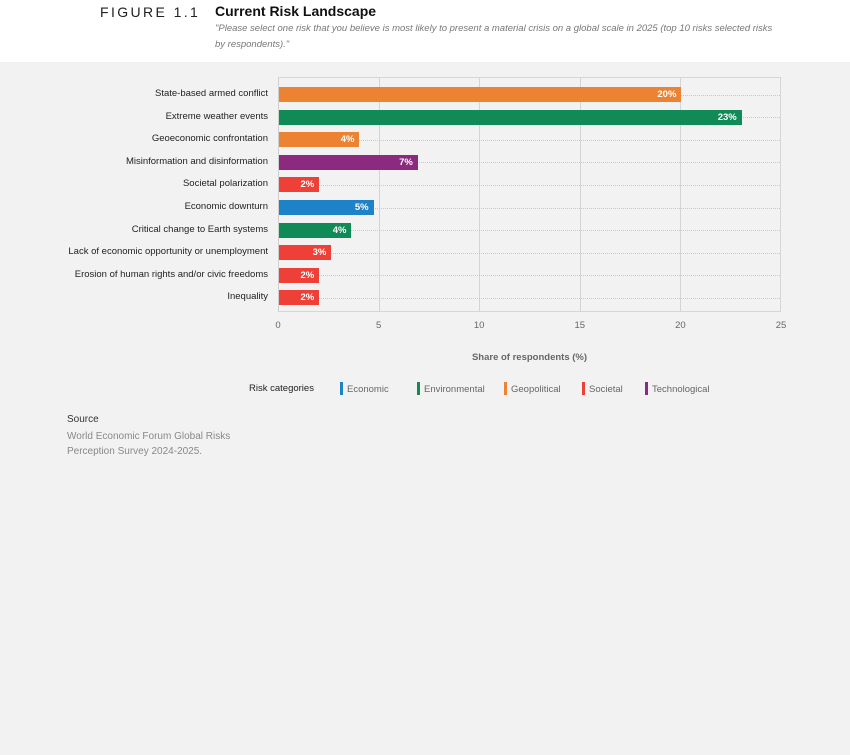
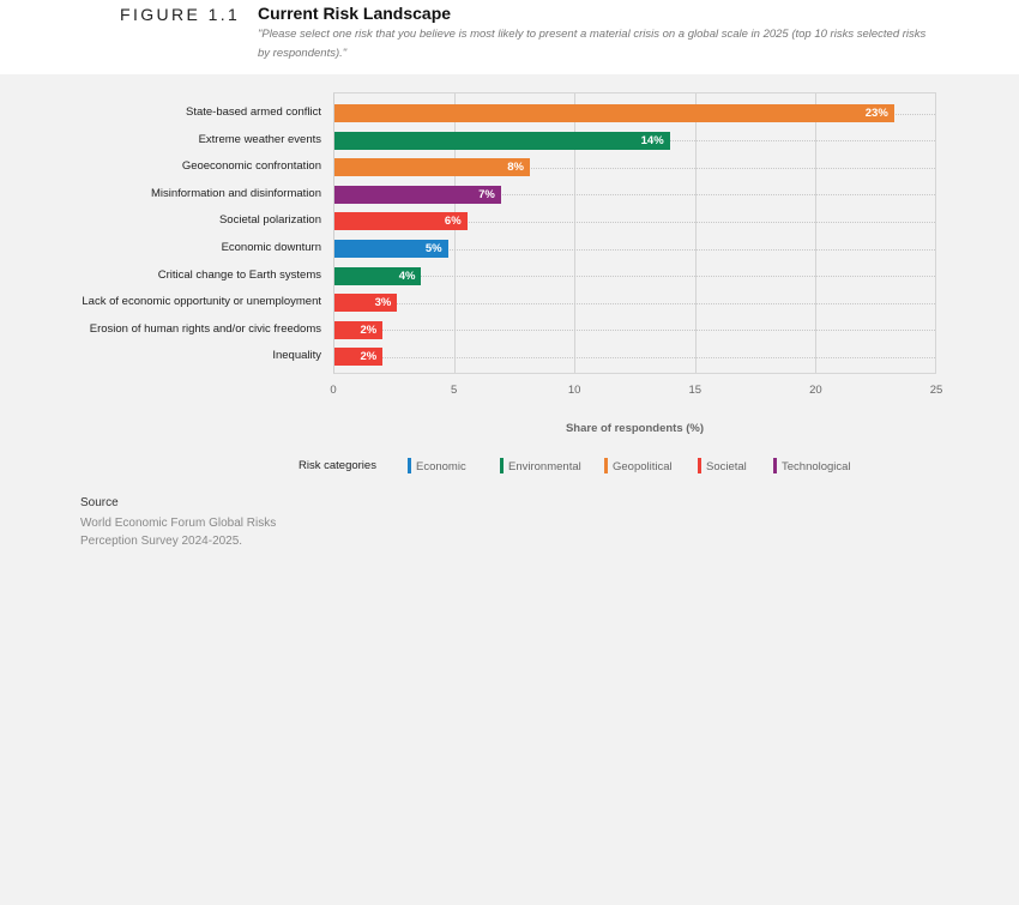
State-based armed conflict: 20% -> 23%
Extreme weather events: 23% -> 14%
Geoeconomic confrontation: 4% -> 8%
Societal polarization: 2% -> 6%
